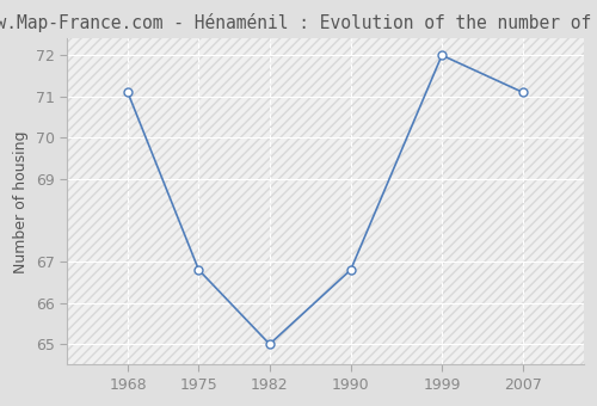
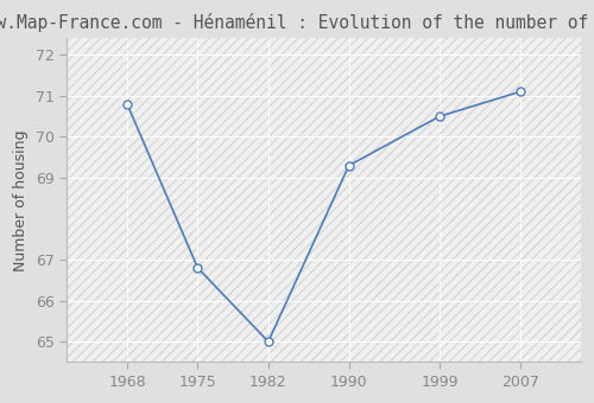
1968: 71.1 -> 70.8
1990: 66.8 -> 69.3
1999: 72.0 -> 70.5
